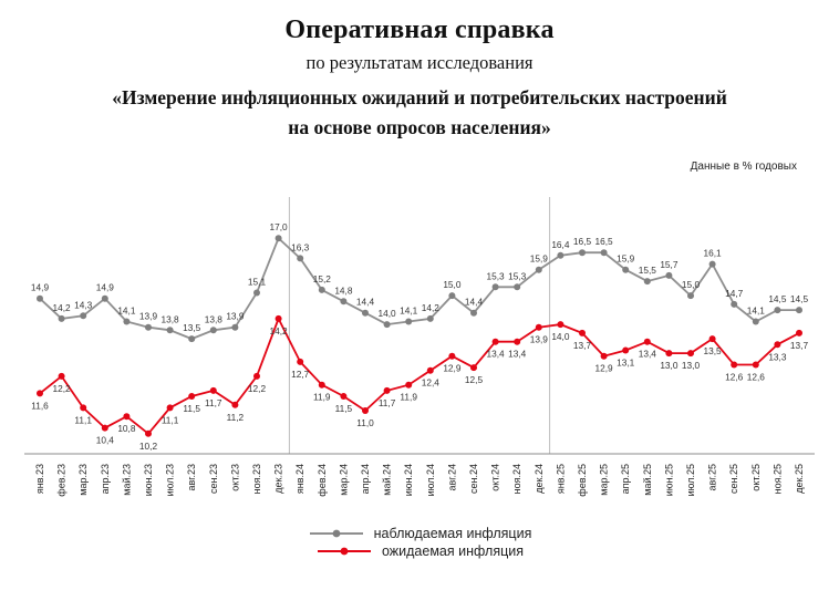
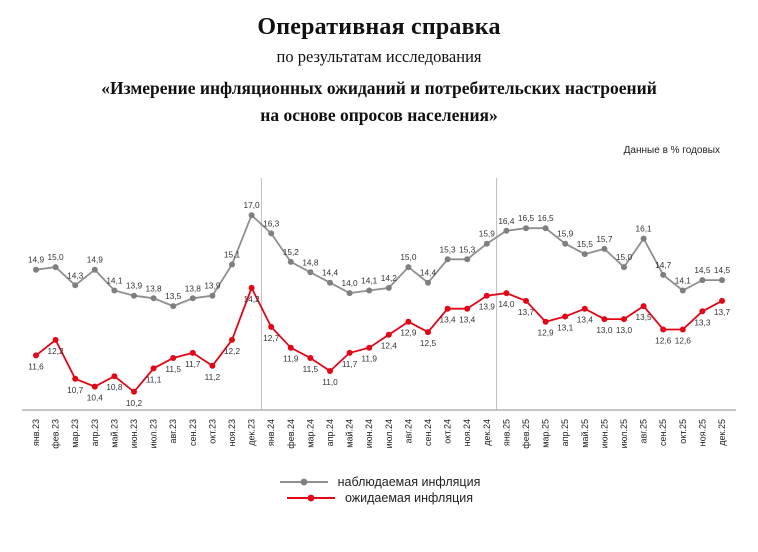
наблюдаемая инфляция/фев.23: 14,2 -> 15,0
ожидаемая инфляция/мар.23: 11,1 -> 10,7
